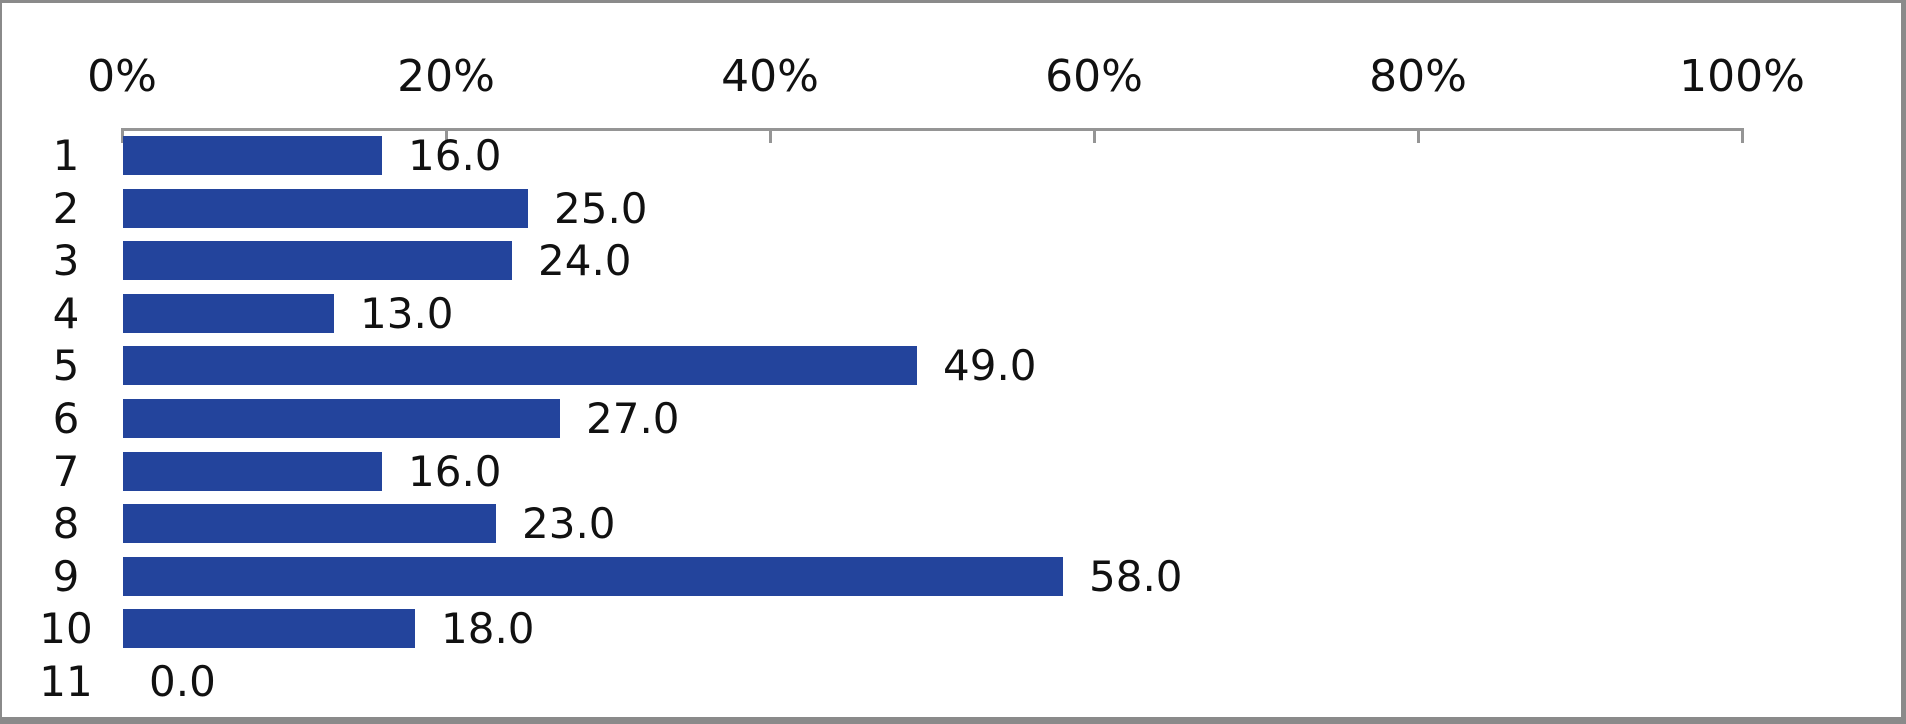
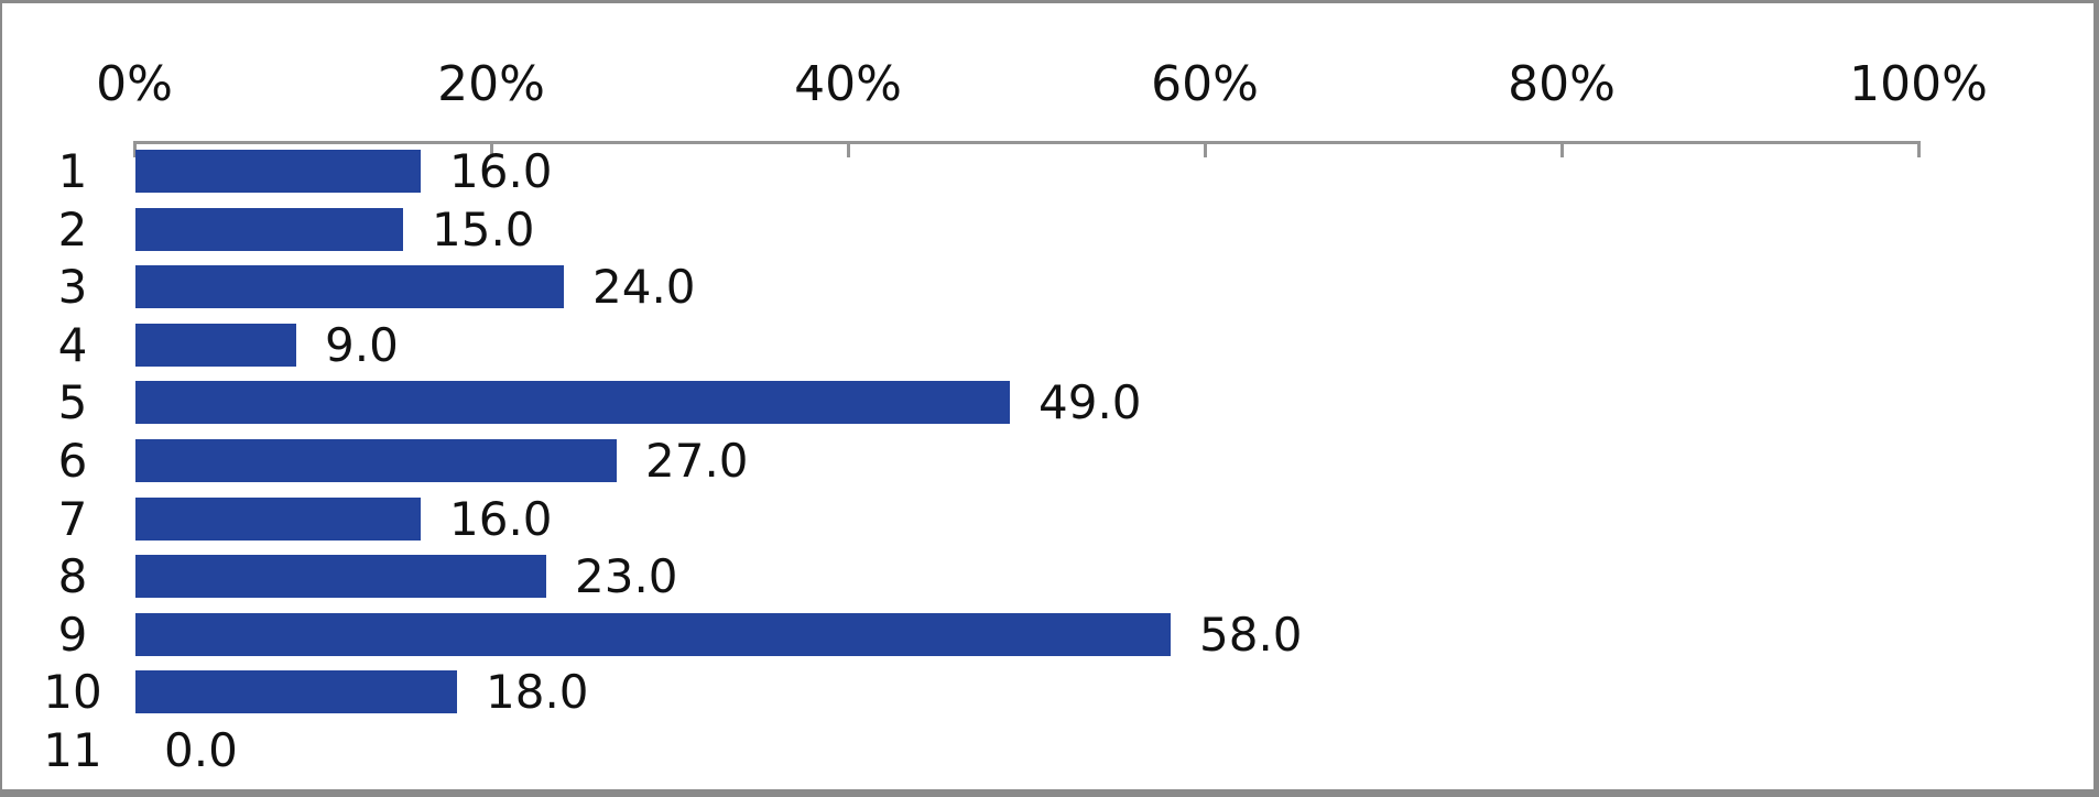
2: 25.0 -> 15.0
4: 13.0 -> 9.0
